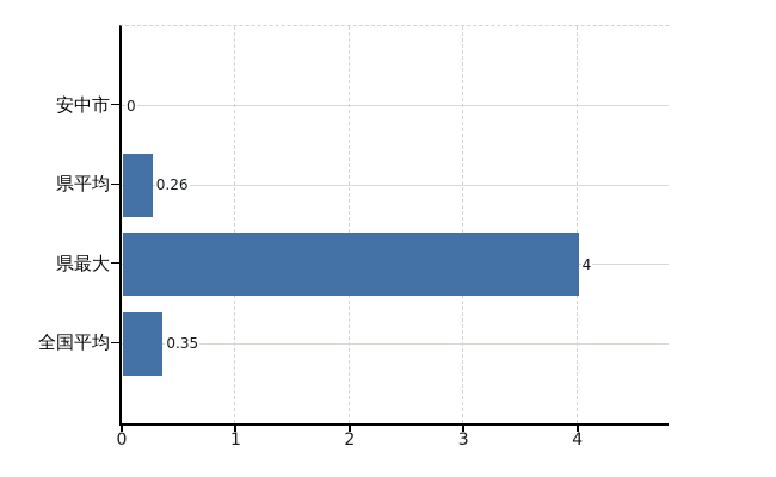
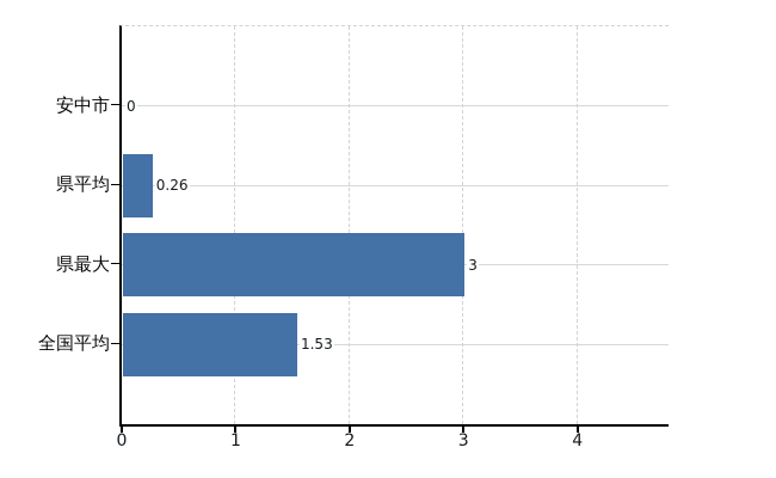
県最大: 4 -> 3
全国平均: 0.35 -> 1.53
